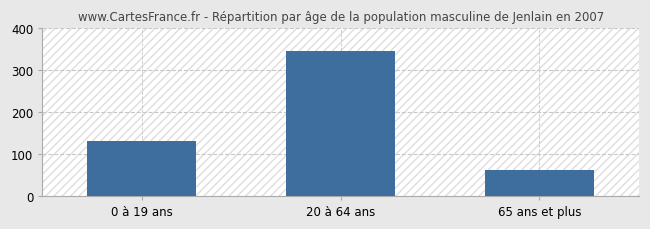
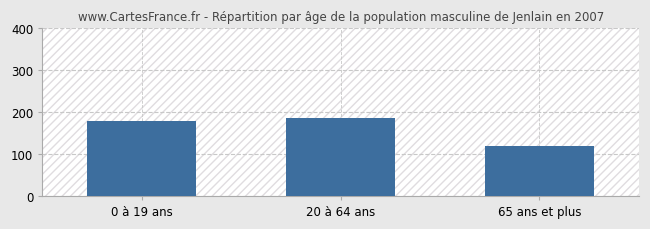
0 à 19 ans: 130 -> 180
20 à 64 ans: 345 -> 185
65 ans et plus: 62 -> 120
